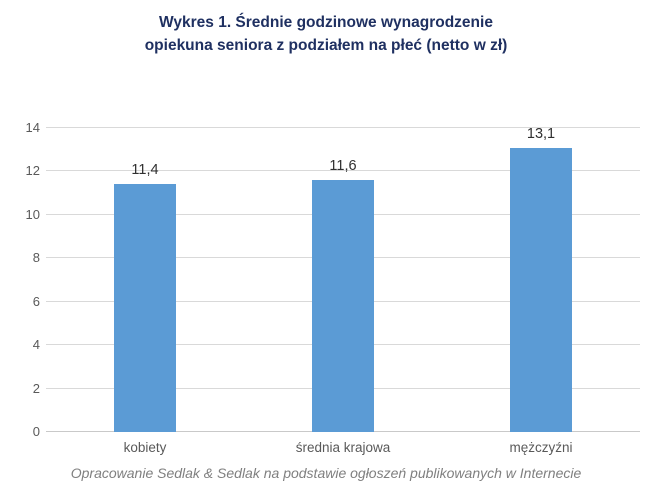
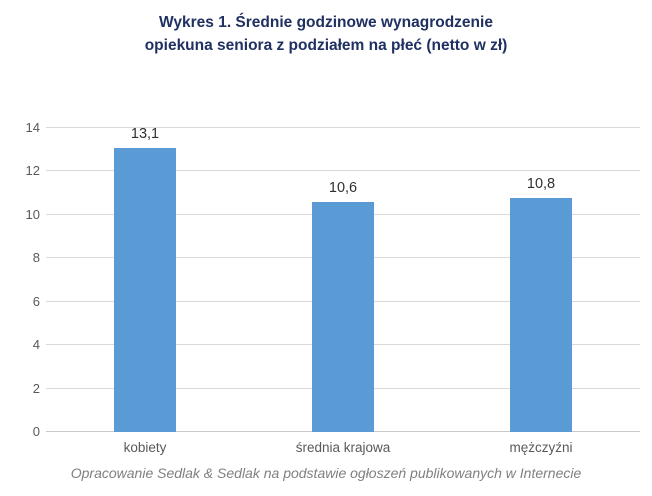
kobiety: 11,4 -> 13,1
średnia krajowa: 11,6 -> 10,6
mężczyźni: 13,1 -> 10,8
